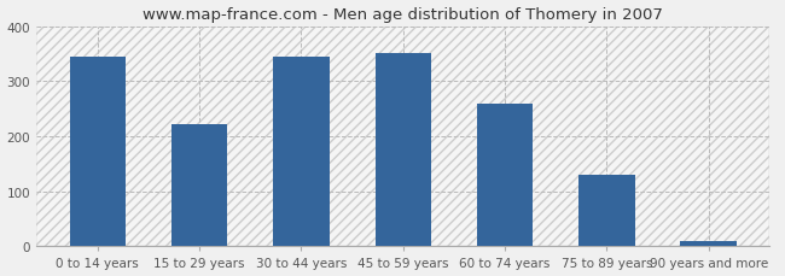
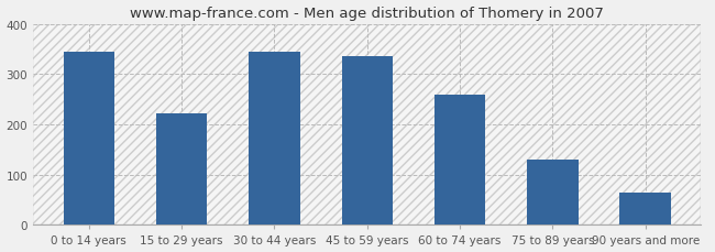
45 to 59 years: 351 -> 335
90 years and more: 10 -> 65
